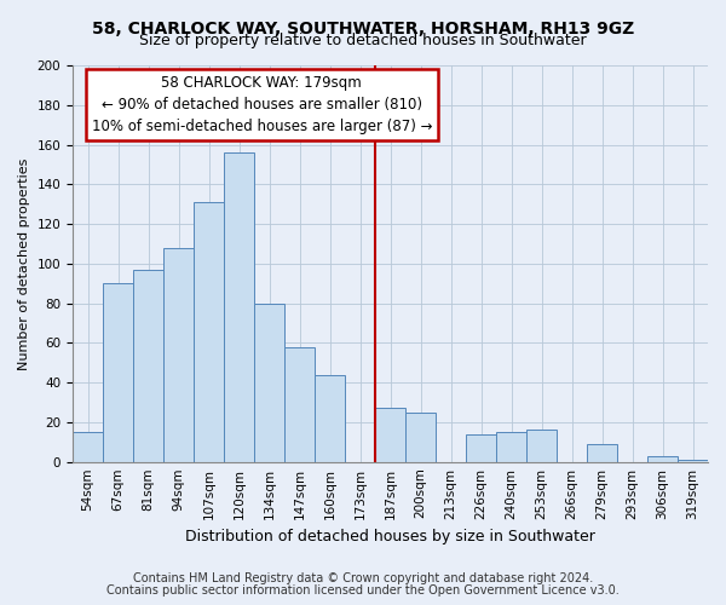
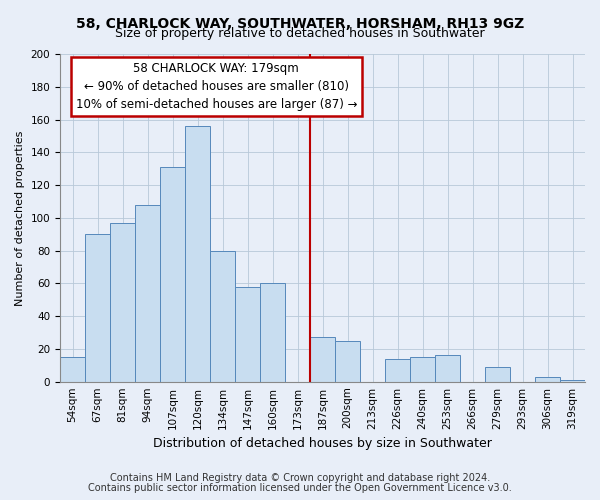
160sqm: 44 -> 60
